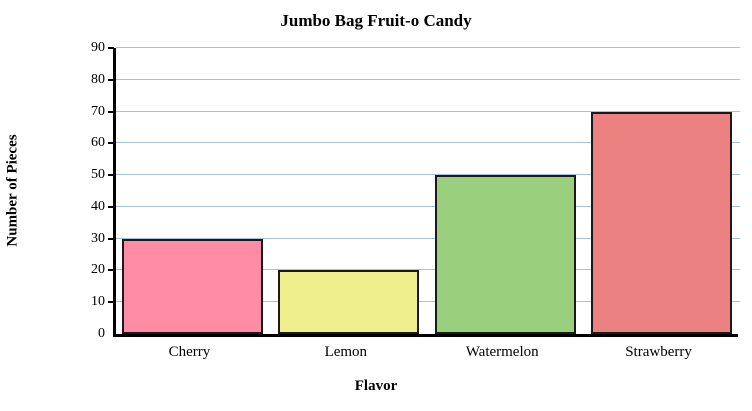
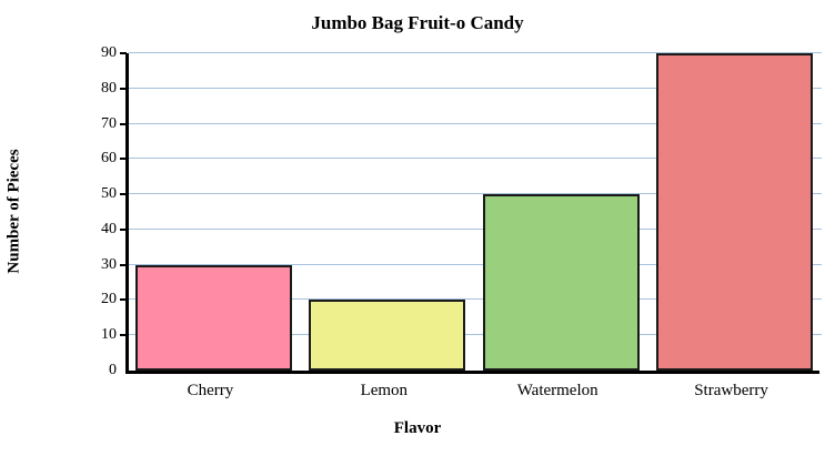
Strawberry: 70 -> 90
